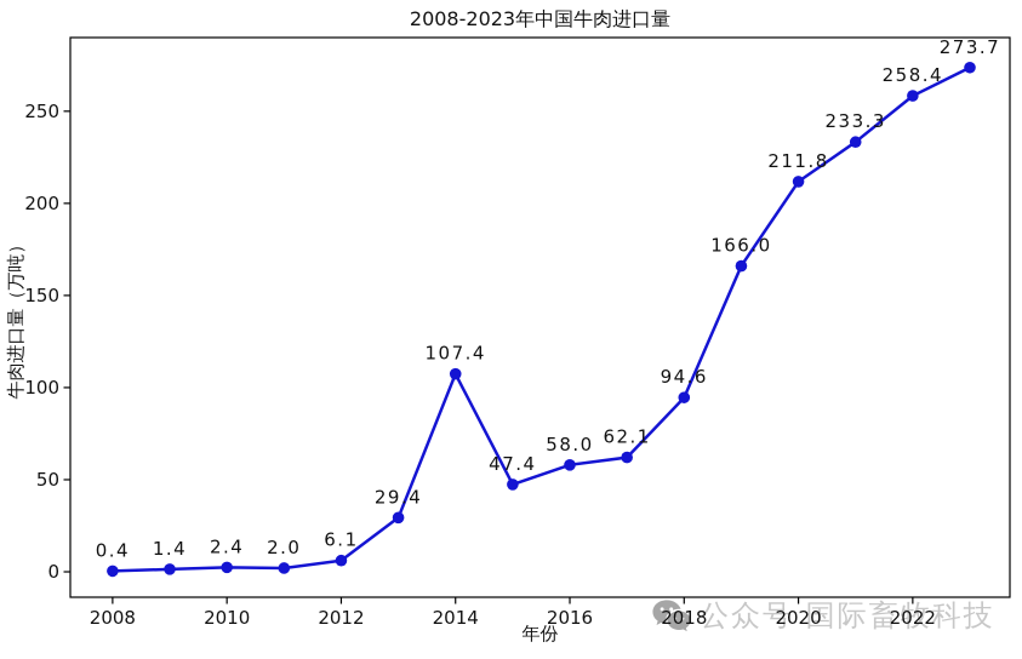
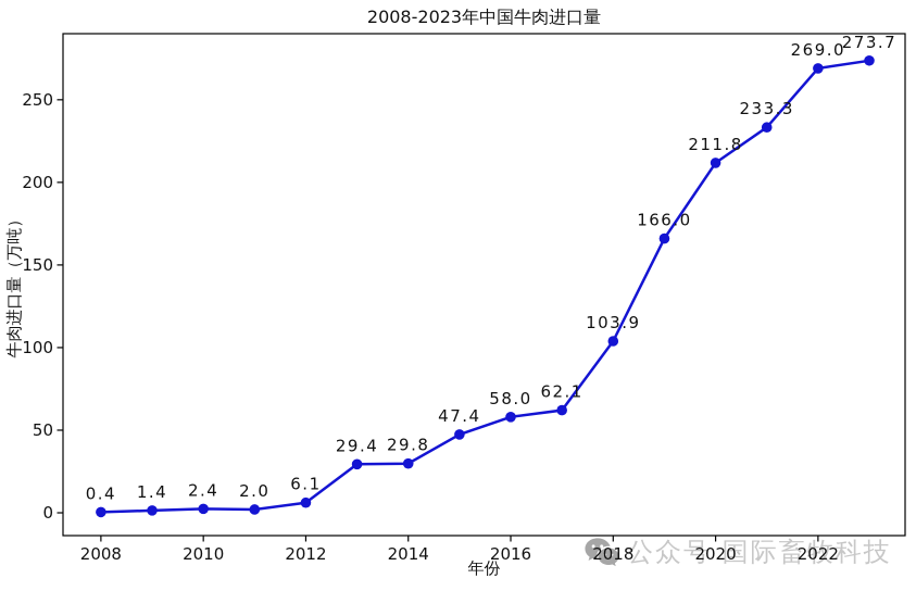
2014: 107.4 -> 29.8
2018: 94.6 -> 103.9
2022: 258.4 -> 269.0
